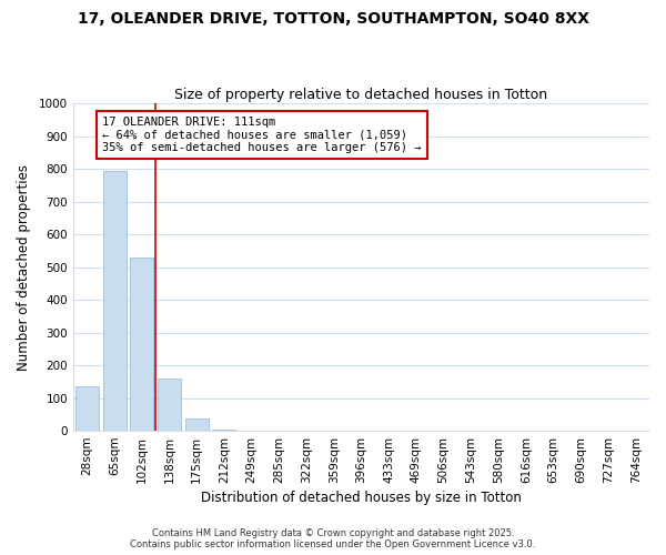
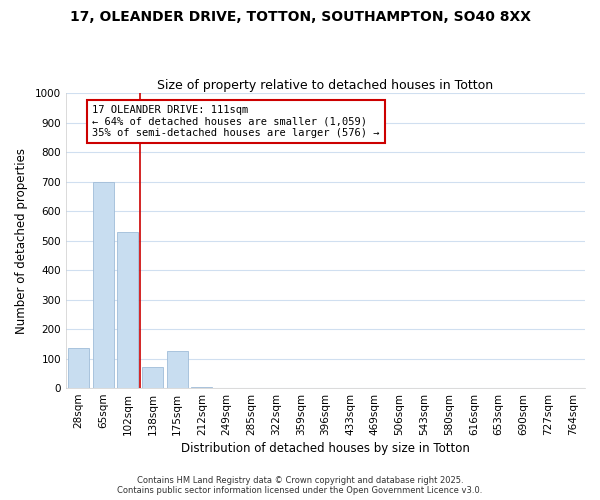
65sqm: 795 -> 700
138sqm: 160 -> 70
175sqm: 38 -> 125
